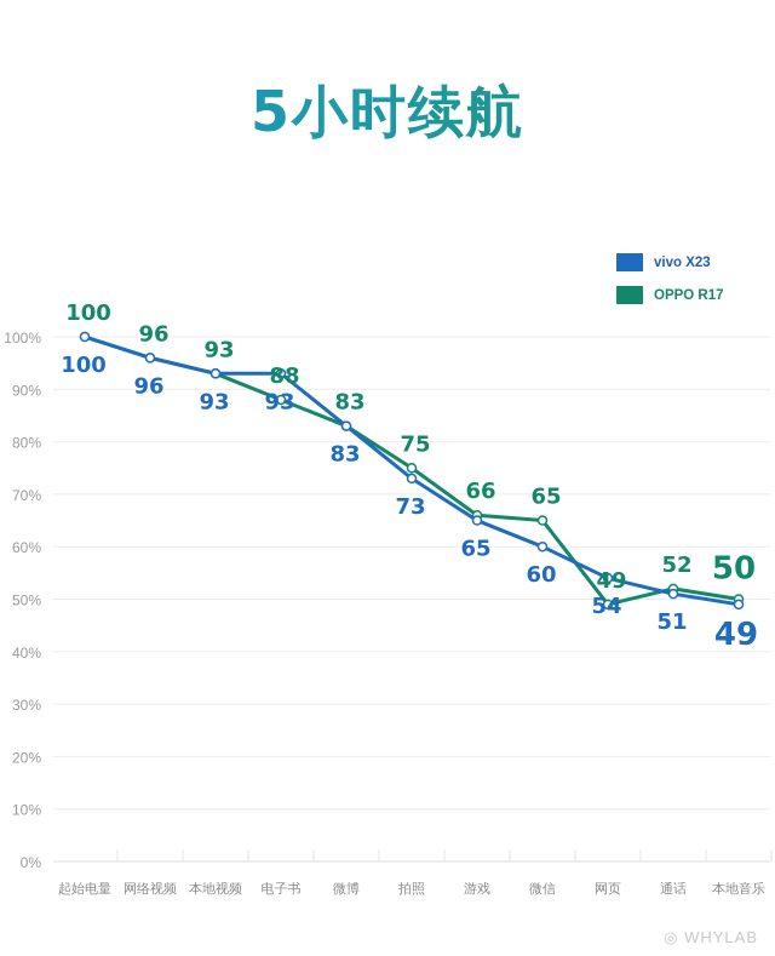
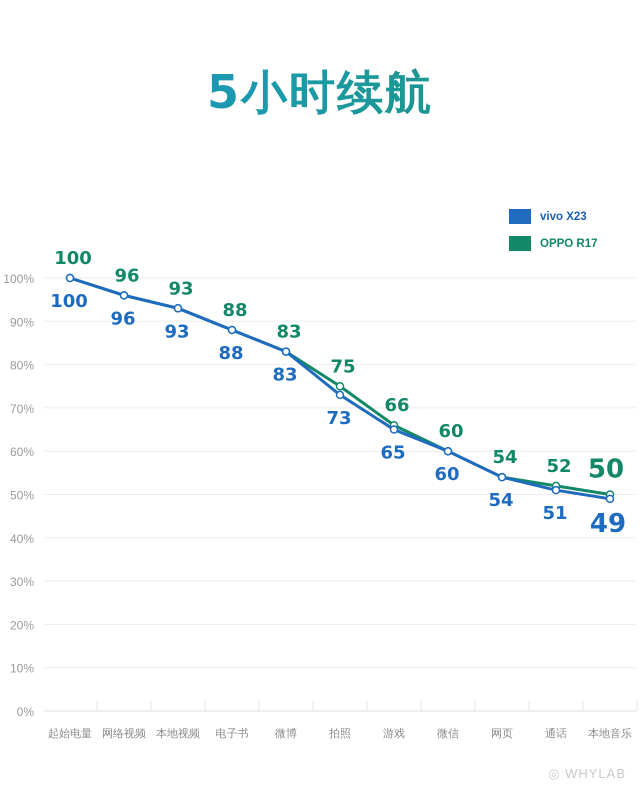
vivo X23/电子书: 93 -> 88
OPPO R17/微信: 65 -> 60
OPPO R17/网页: 49 -> 54
